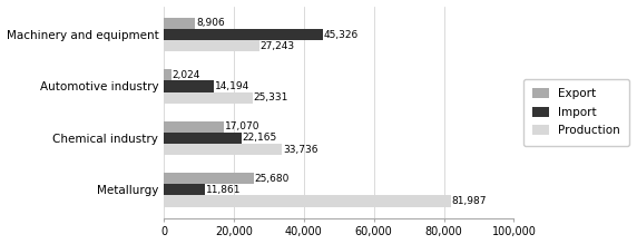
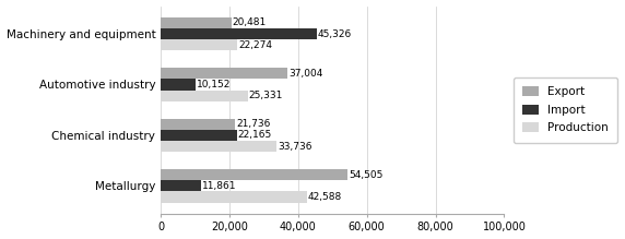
Export/Machinery and equipment: 8,906 -> 20,481
Production/Machinery and equipment: 27,243 -> 22,274
Export/Automotive industry: 2,024 -> 37,004
Import/Automotive industry: 14,194 -> 10,152
Export/Chemical industry: 17,070 -> 21,736
Export/Metallurgy: 25,680 -> 54,505
Production/Metallurgy: 81,987 -> 42,588
